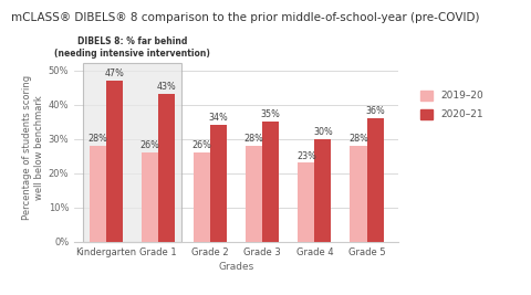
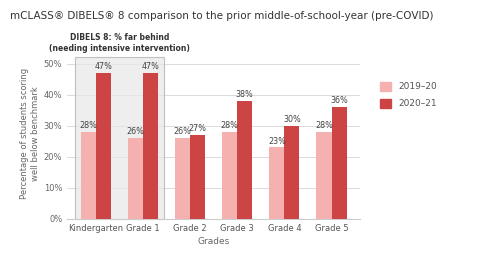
2020–21/Grade 1: 43% -> 47%
2020–21/Grade 2: 34% -> 27%
2020–21/Grade 3: 35% -> 38%
